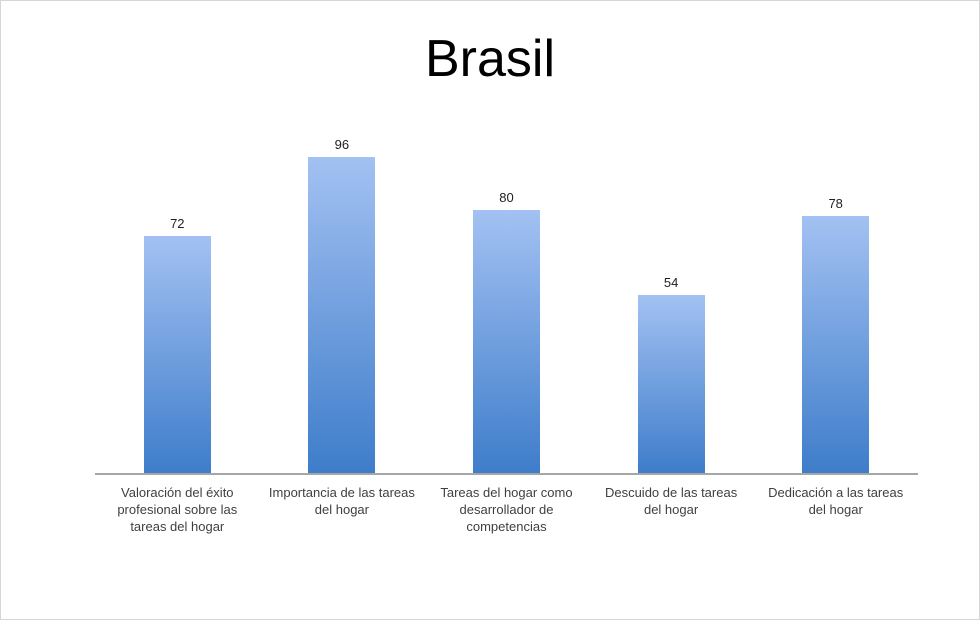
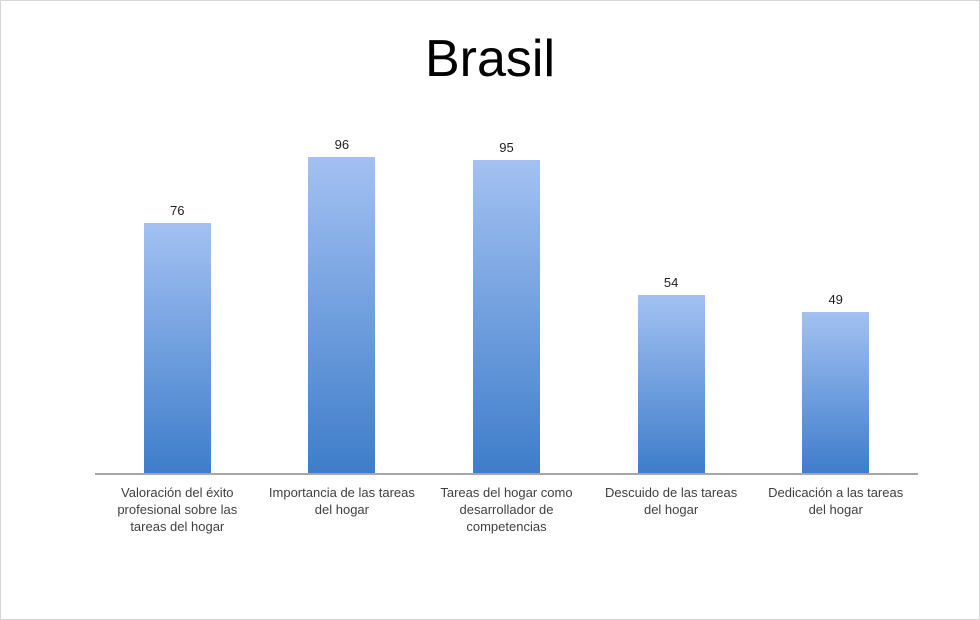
Valoración del éxito profesional sobre las tareas del hogar: 72 -> 76
Tareas del hogar como desarrollador de competencias: 80 -> 95
Dedicación a las tareas del hogar: 78 -> 49
